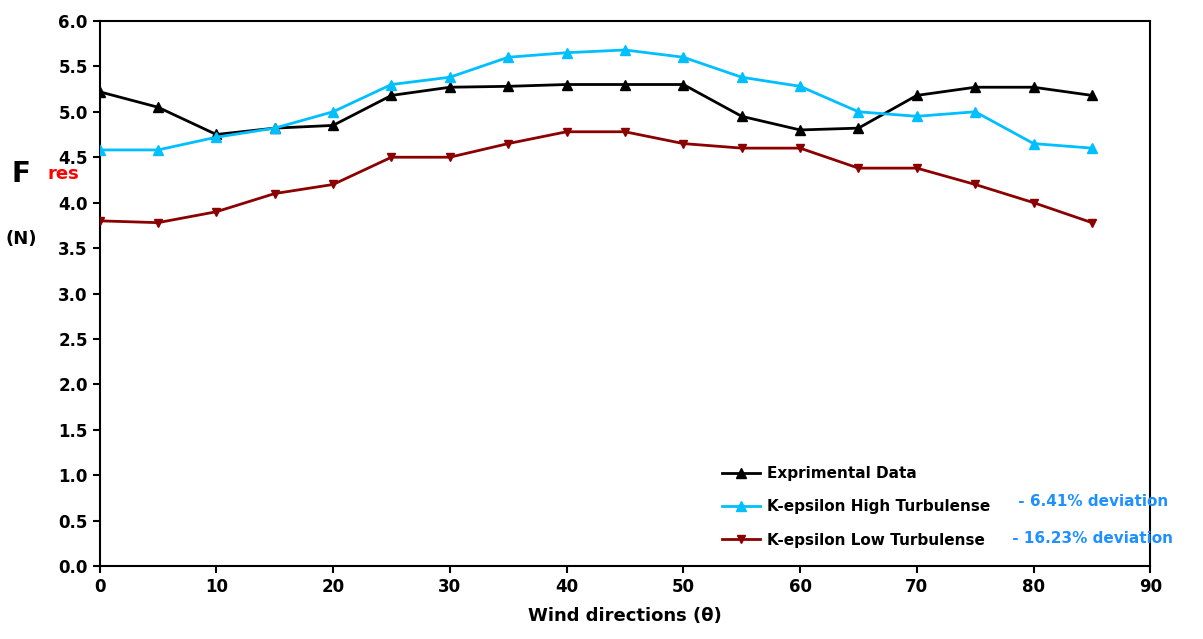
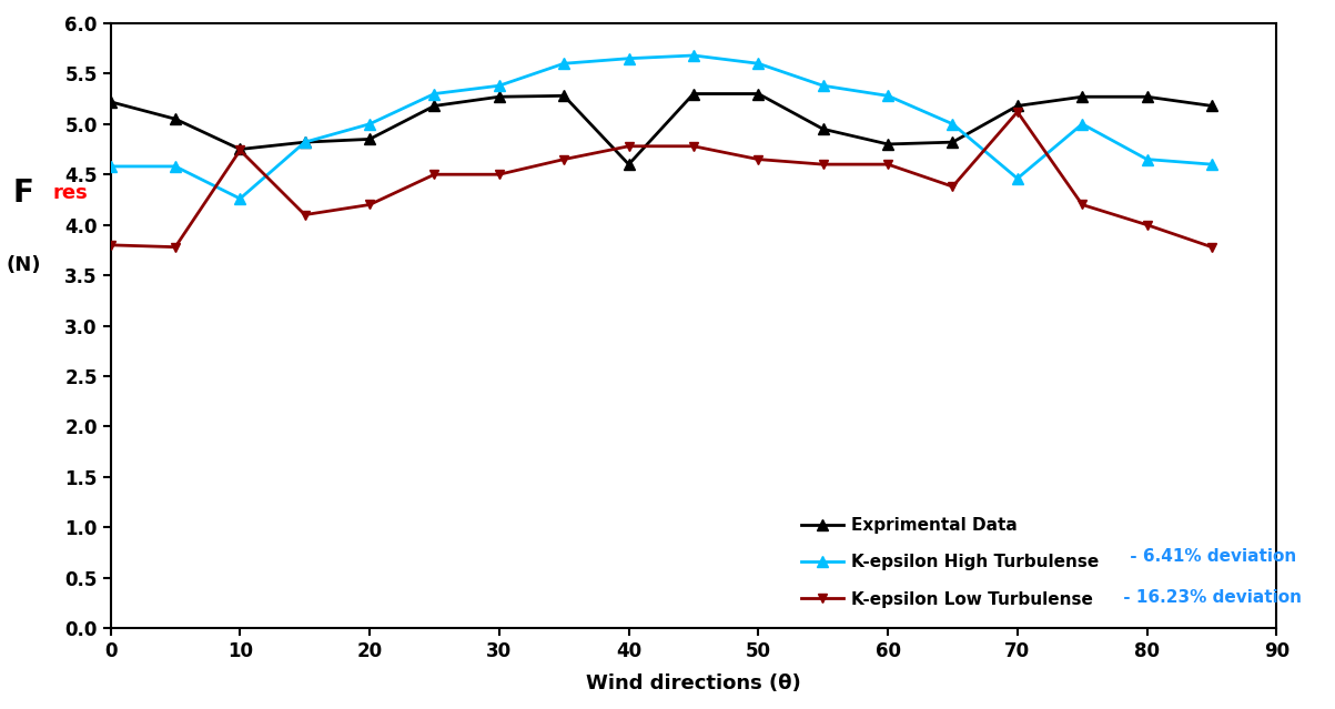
K-epsilon High Turbulense/10: 4.72 -> 4.26
K-epsilon Low Turbulense/10: 3.90 -> 4.74
Exprimental Data/40: 5.30 -> 4.60
K-epsilon High Turbulense/70: 4.95 -> 4.46
K-epsilon Low Turbulense/70: 4.38 -> 5.12
